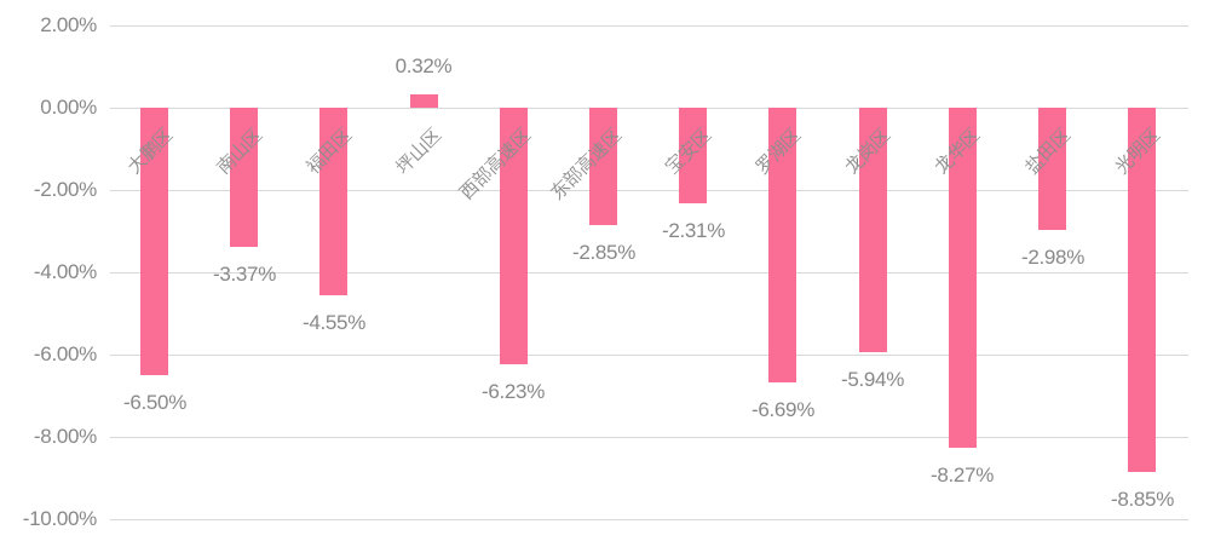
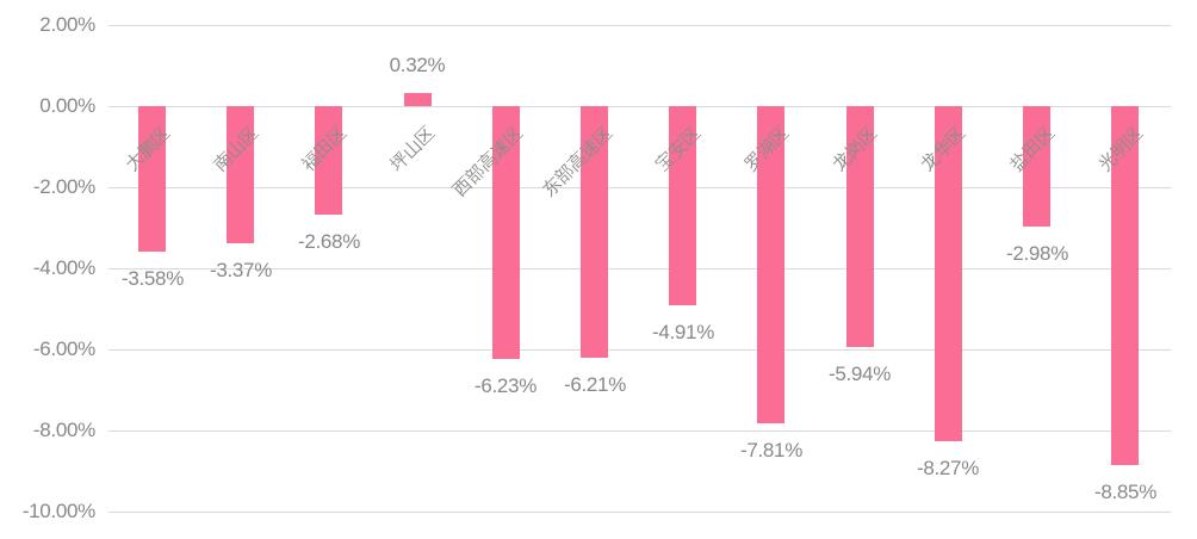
大鹏区: -6.50% -> -3.58%
福田区: -4.55% -> -2.68%
东部高速区: -2.85% -> -6.21%
宝安区: -2.31% -> -4.91%
罗湖区: -6.69% -> -7.81%
